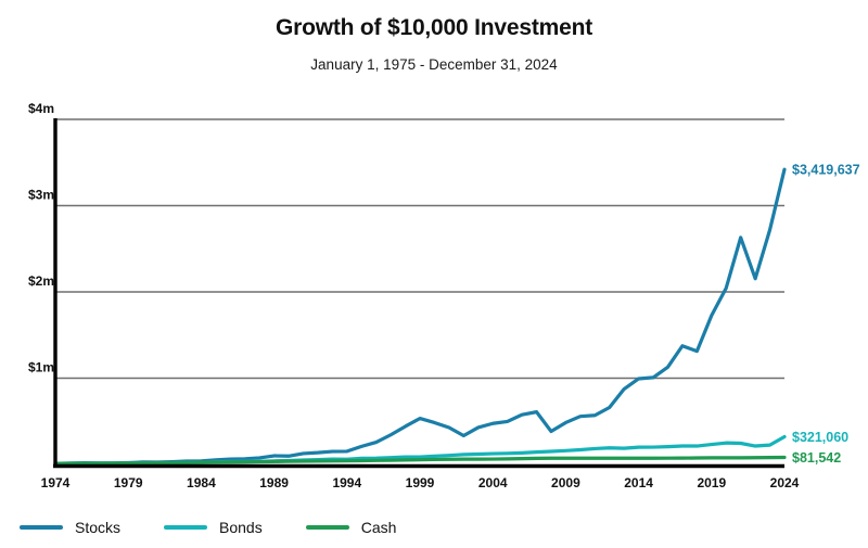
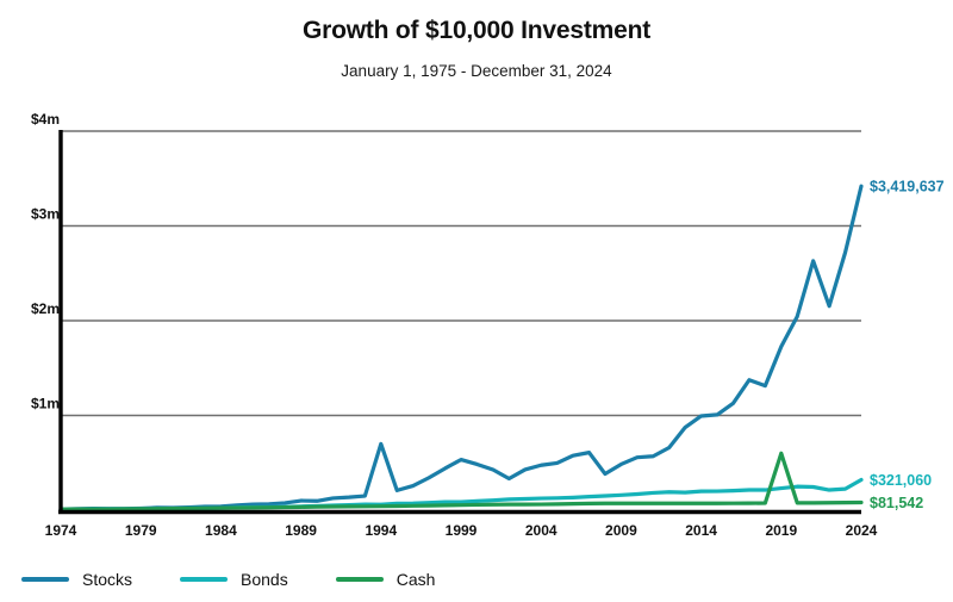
Stocks/1994: $0.2m -> $0.7m
Cash/2019: $0.1m -> $0.6m
